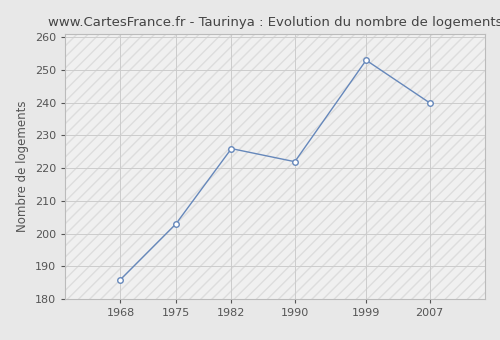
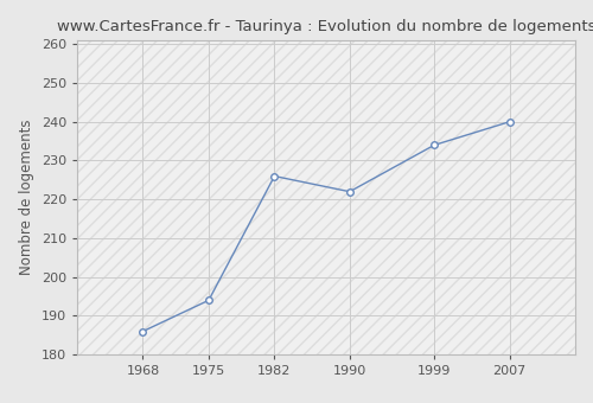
1975: 203 -> 194
1999: 253 -> 234
